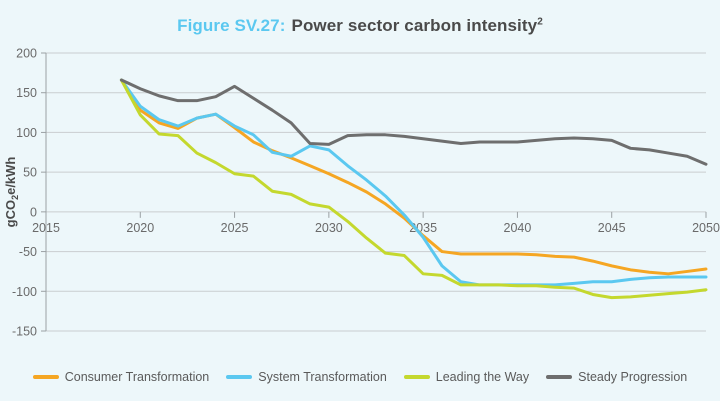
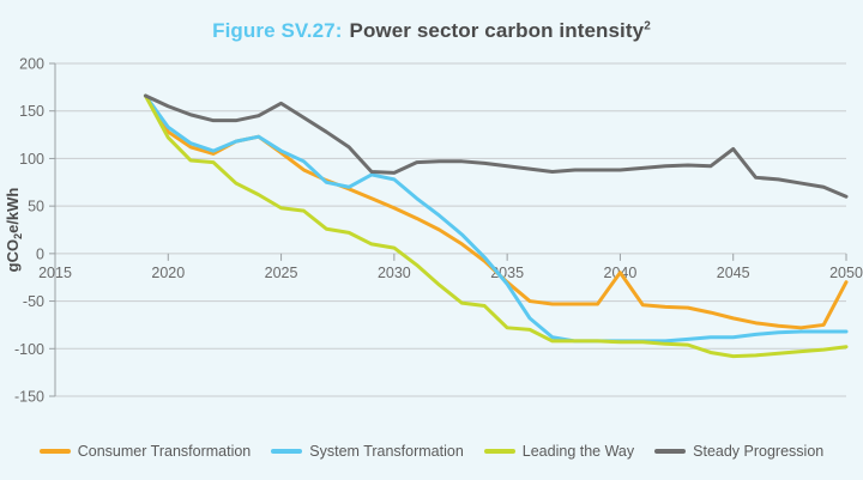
Consumer Transformation/2040: -50 -> -20
Steady Progression/2045: 90 -> 110
Consumer Transformation/2050: -70 -> -30
